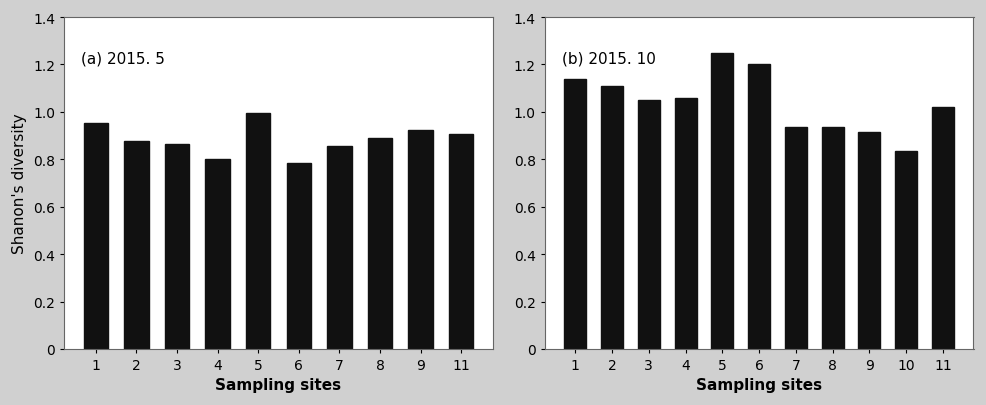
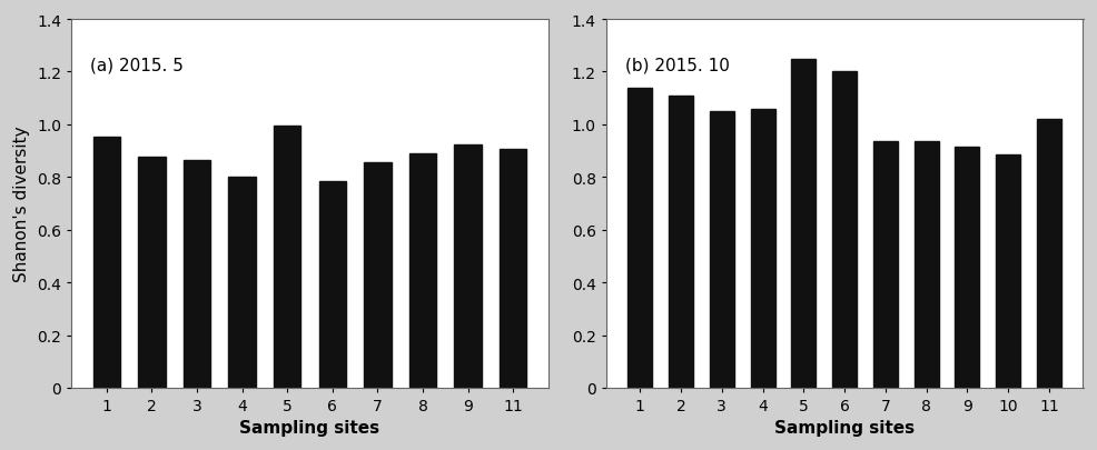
10: 0.835 -> 0.885
